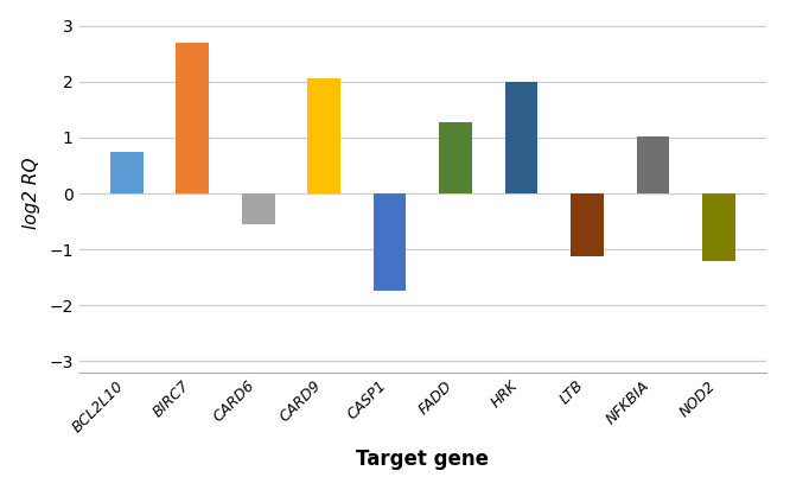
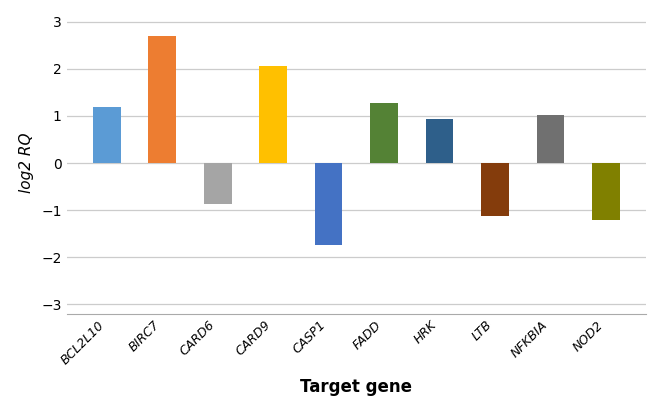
BCL2L10: 0.75 -> 1.20
CARD6: -0.55 -> -0.88
HRK: 2.00 -> 0.93
